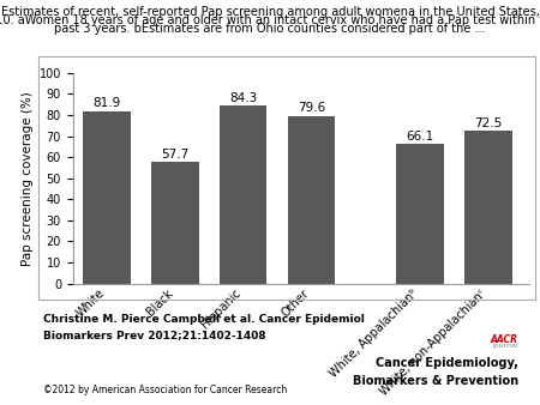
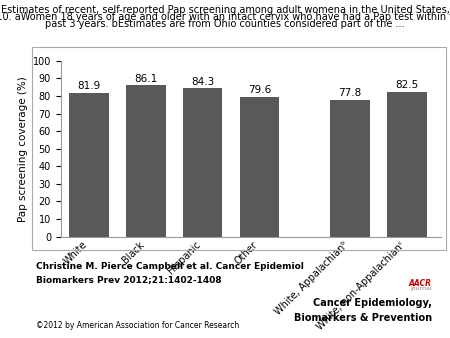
Black: 57.7 -> 86.1
White, Appalachianᵇ: 66.1 -> 77.8
White, non-Appalachianᶜ: 72.5 -> 82.5
